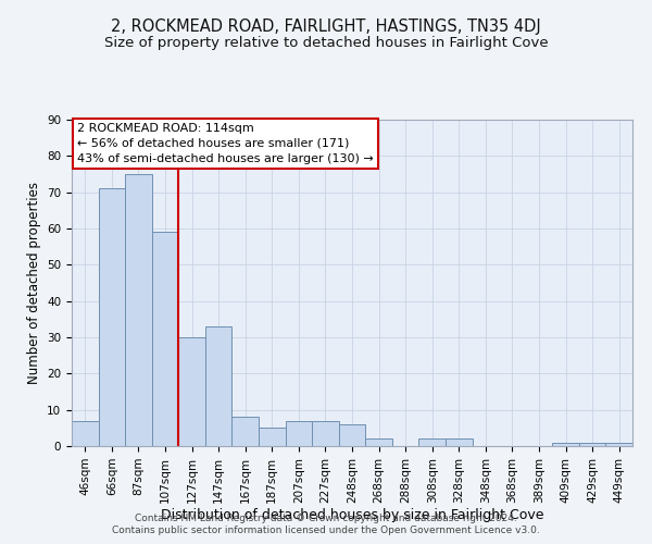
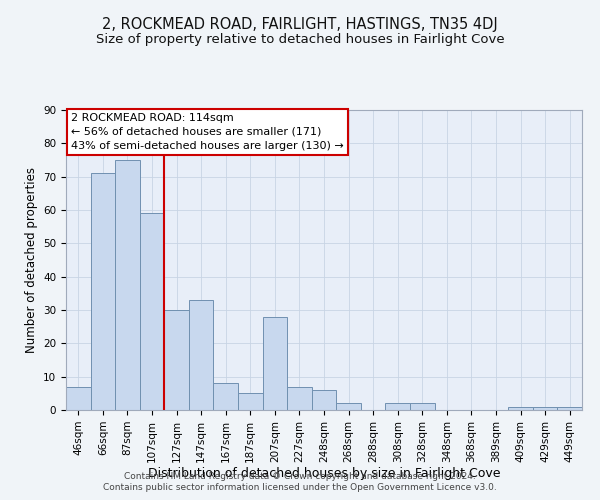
207sqm: 7 -> 28
